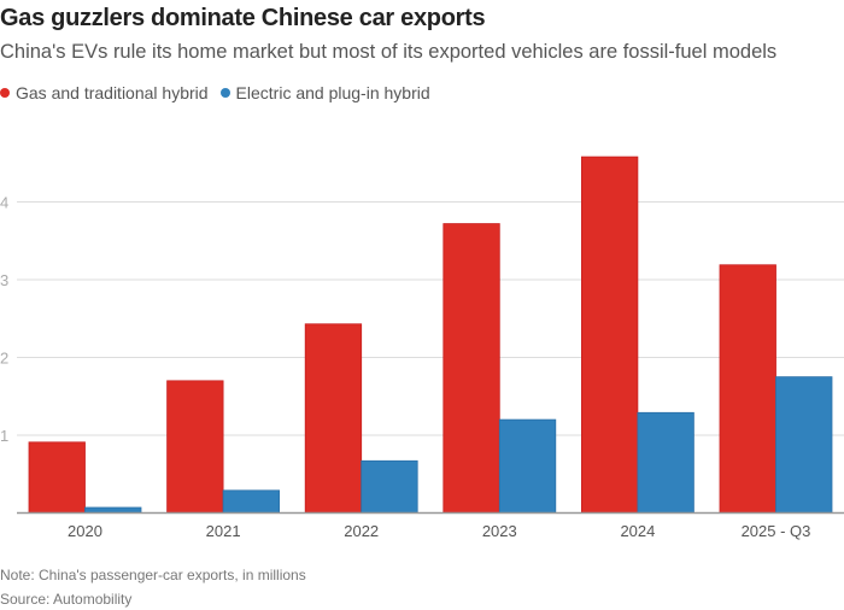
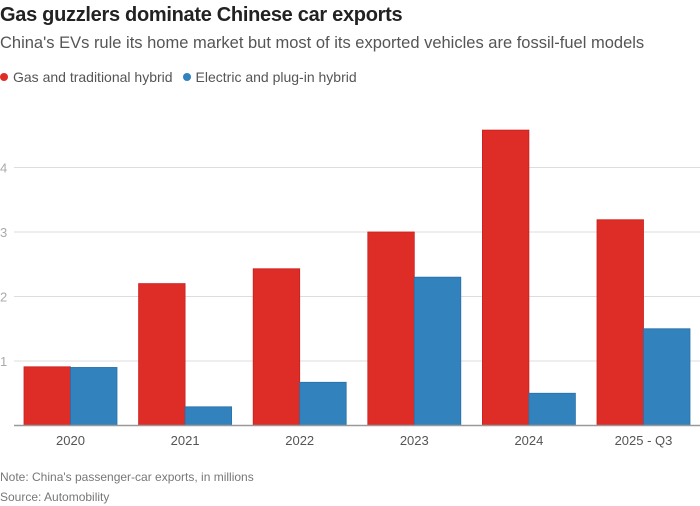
Electric and plug-in hybrid/2020: 0.1 -> 0.9
Gas and traditional hybrid/2021: 1.7 -> 2.2
Gas and traditional hybrid/2023: 3.7 -> 3.0
Electric and plug-in hybrid/2023: 1.2 -> 2.3
Electric and plug-in hybrid/2024: 1.3 -> 0.5
Electric and plug-in hybrid/2025 - Q3: 1.8 -> 1.5
